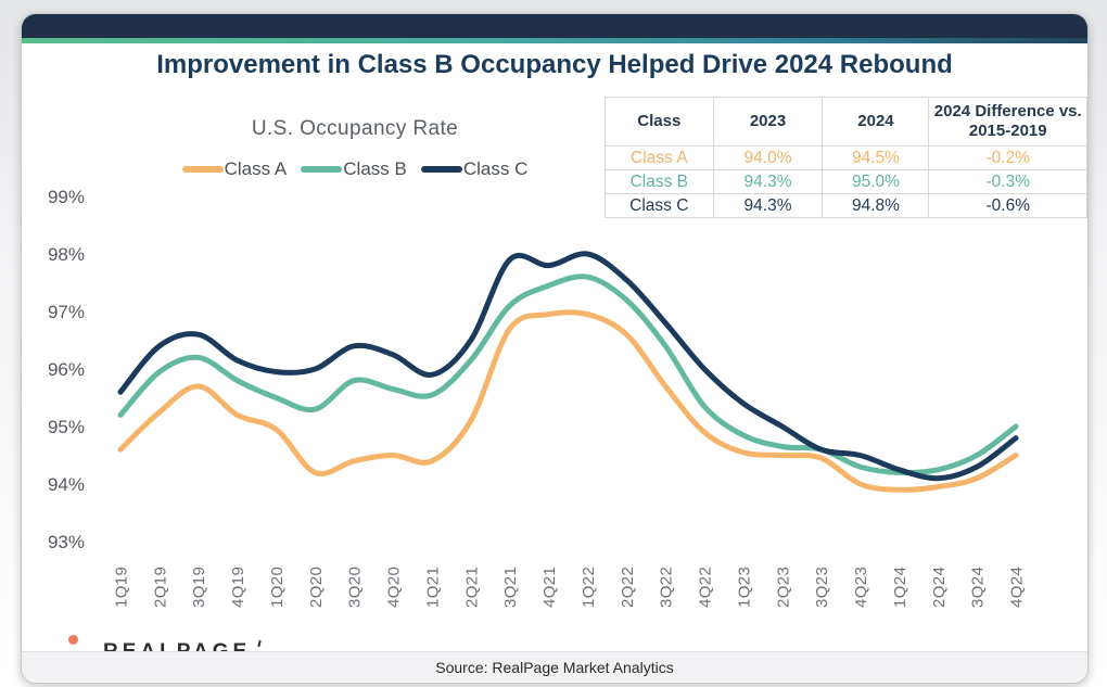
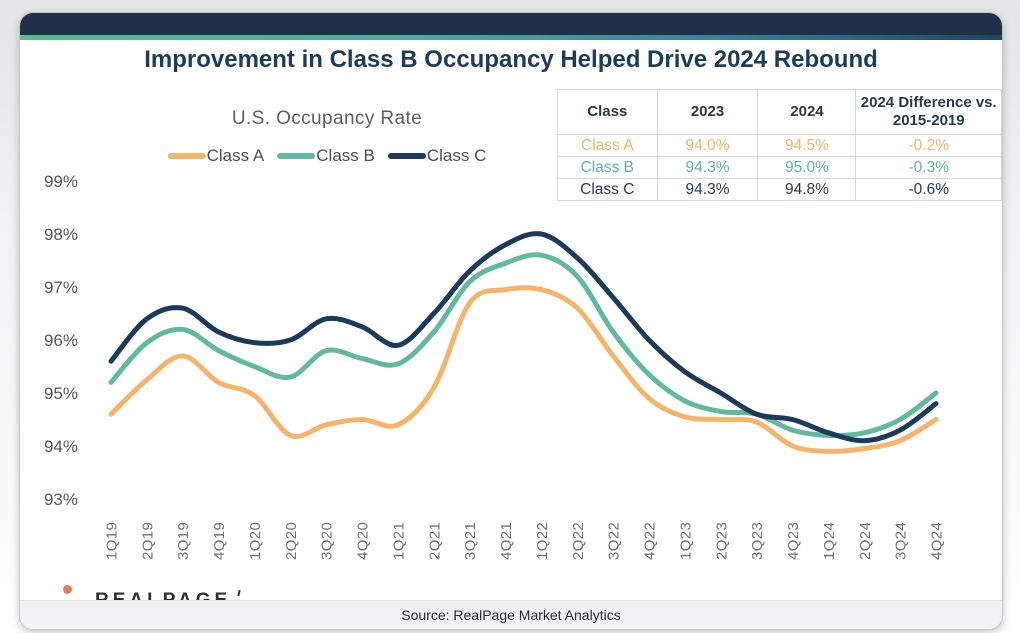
Class C/3Q21: 97.9% -> 97.3%
Class B/3Q22: 96.4% -> 96.2%
